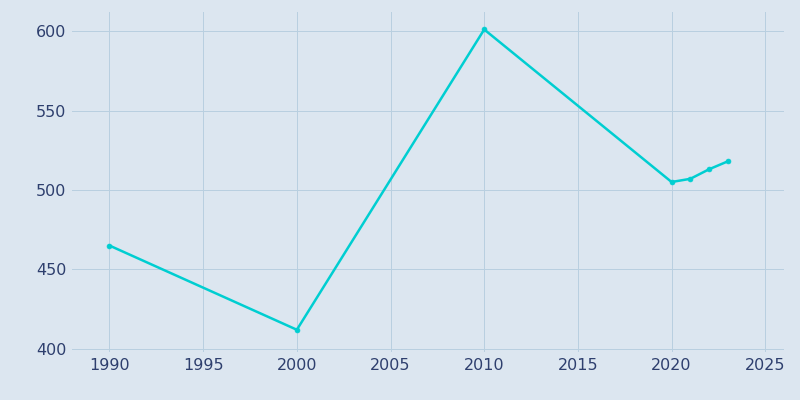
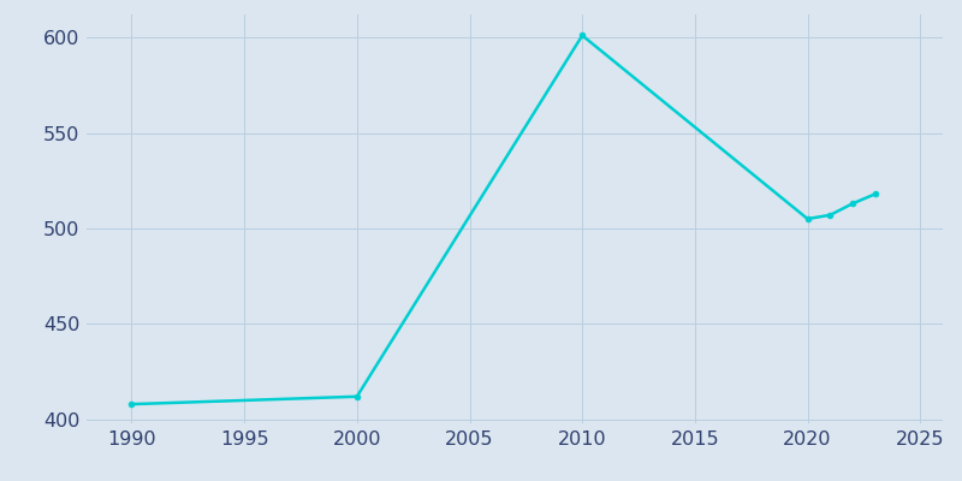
1990: 465 -> 408
